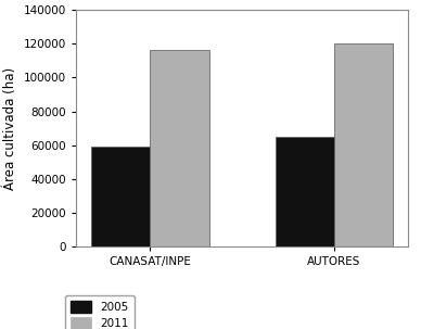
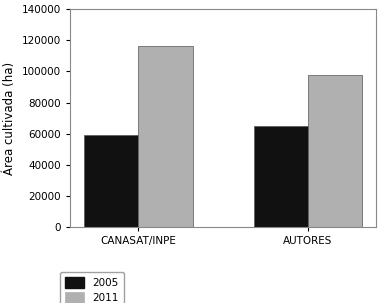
2011/AUTORES: 120000 -> 98000
